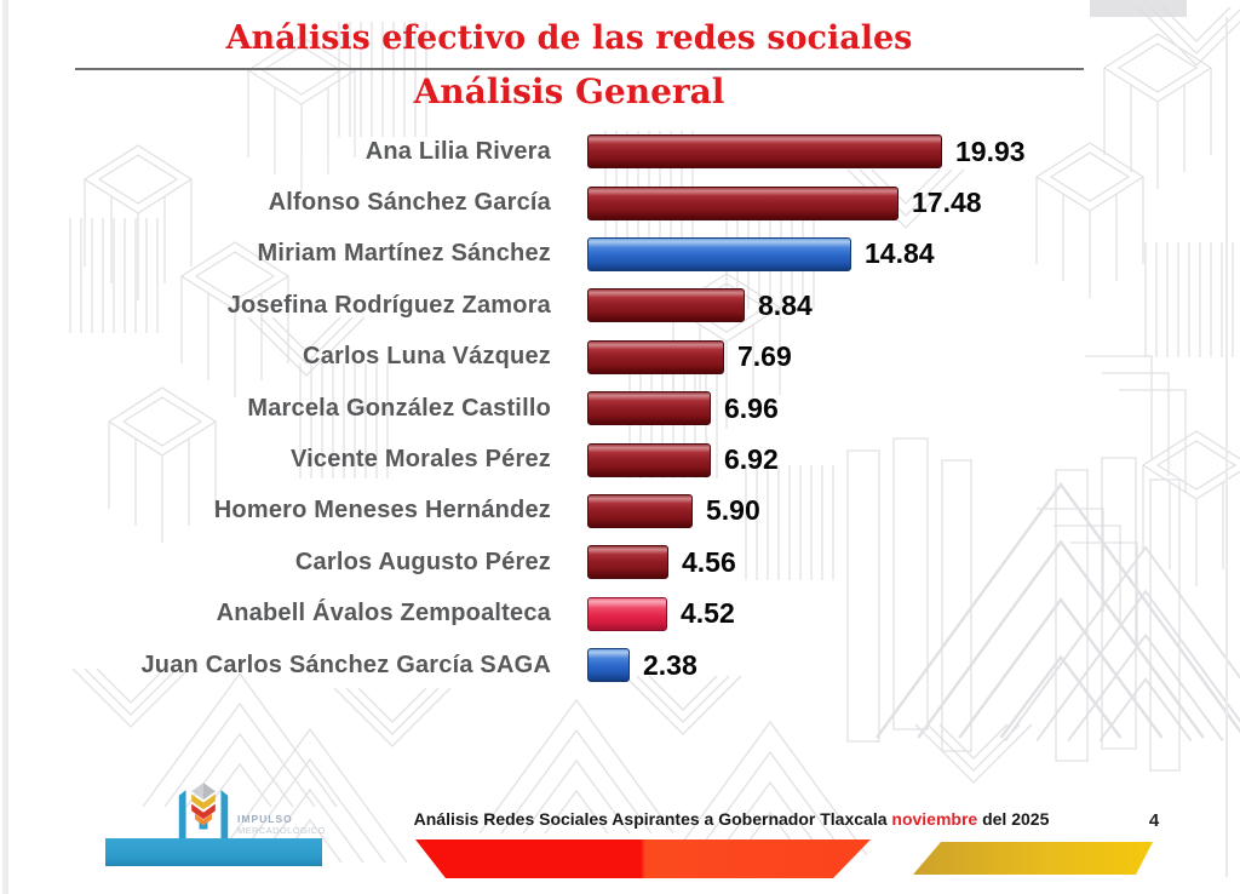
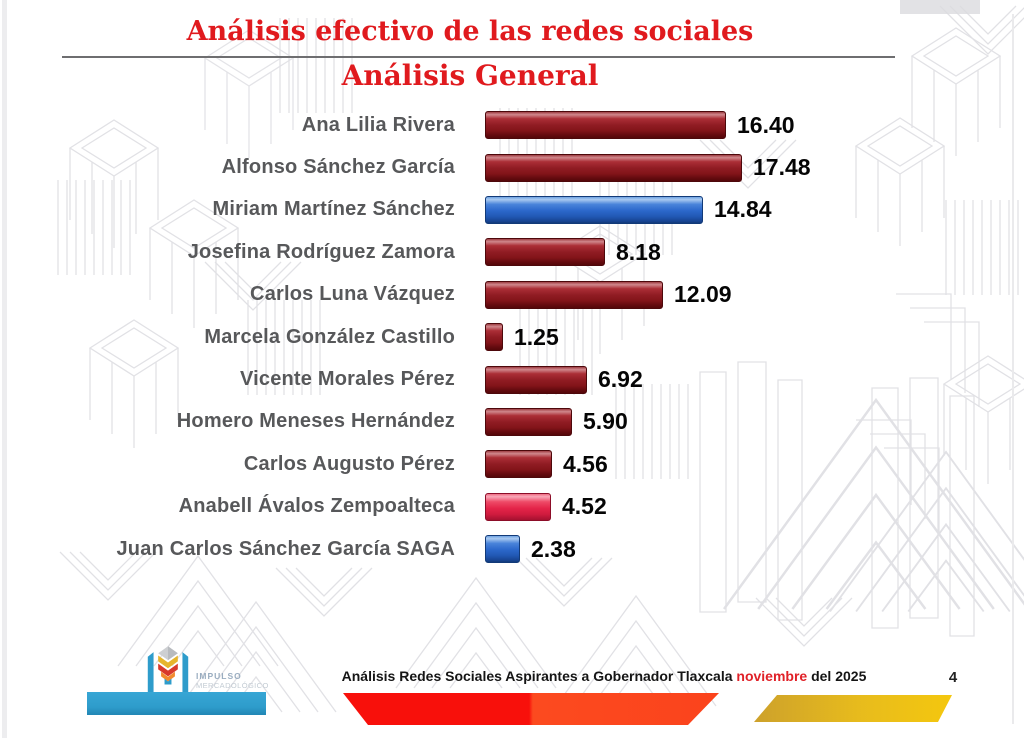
Ana Lilia Rivera: 19.93 -> 16.40
Josefina Rodríguez Zamora: 8.84 -> 8.18
Carlos Luna Vázquez: 7.69 -> 12.09
Marcela González Castillo: 6.96 -> 1.25
